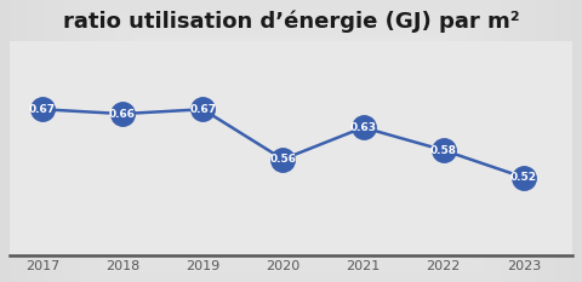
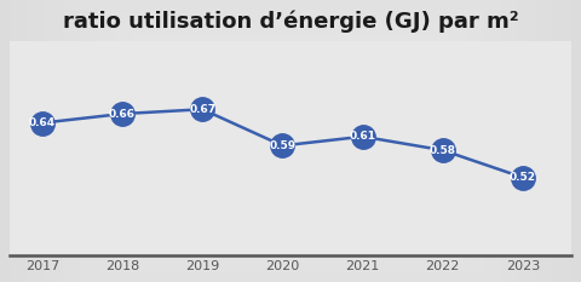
2017: 0.67 -> 0.64
2020: 0.56 -> 0.59
2021: 0.63 -> 0.61
